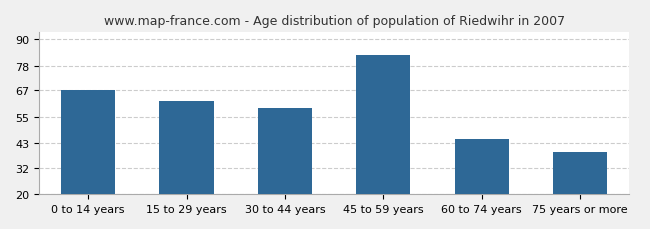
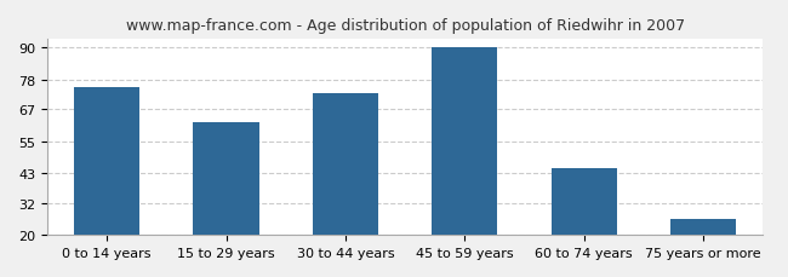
0 to 14 years: 67 -> 75
30 to 44 years: 59 -> 73
45 to 59 years: 83 -> 90
75 years or more: 39 -> 26
